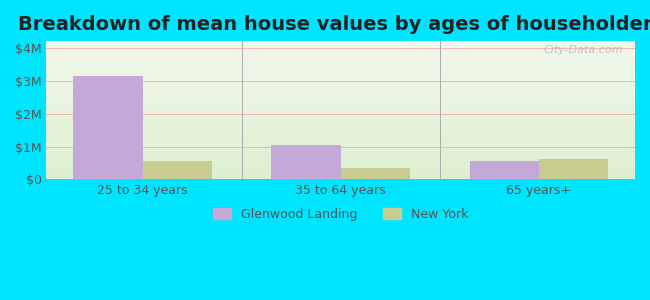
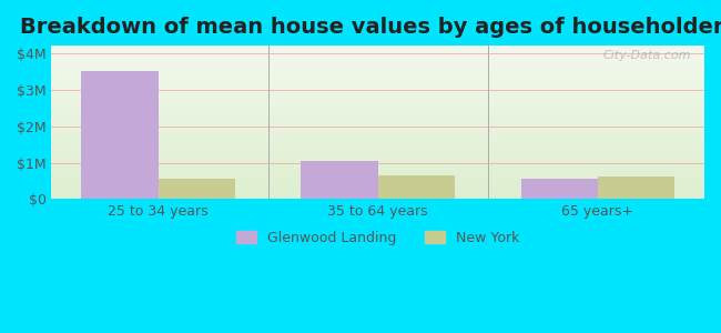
Glenwood Landing/25 to 34 years: $3.15M -> $3.50M
New York/35 to 64 years: $0.35M -> $0.65M
